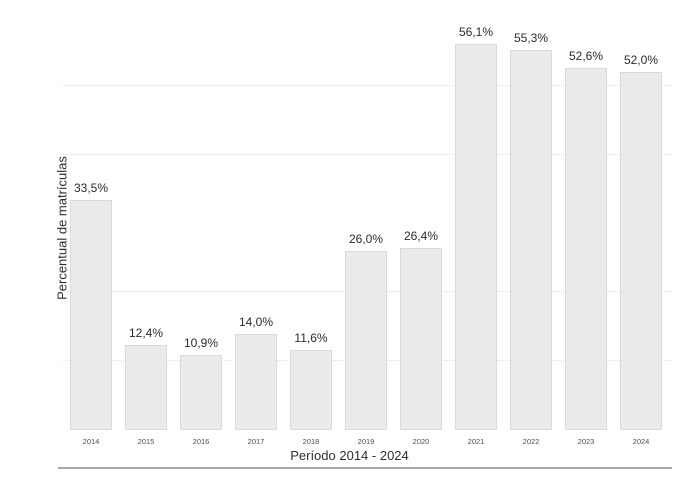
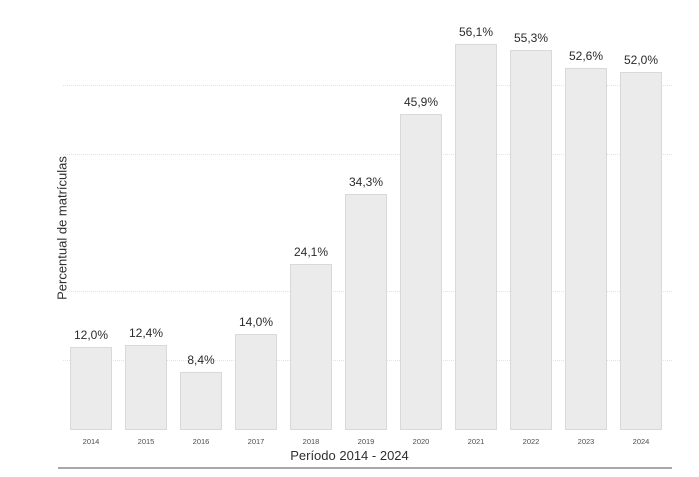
2014: 33,5% -> 12,0%
2016: 10,9% -> 8,4%
2018: 11,6% -> 24,1%
2019: 26,0% -> 34,3%
2020: 26,4% -> 45,9%
